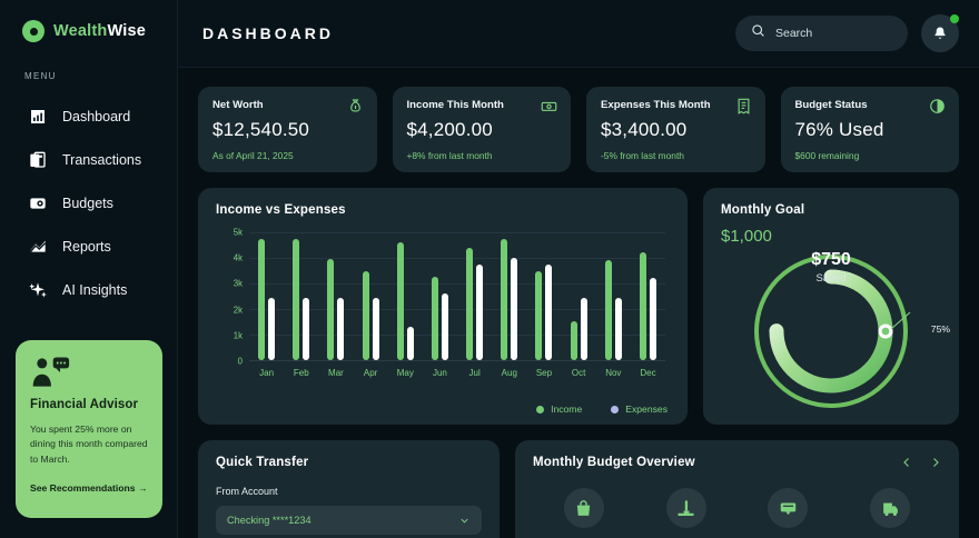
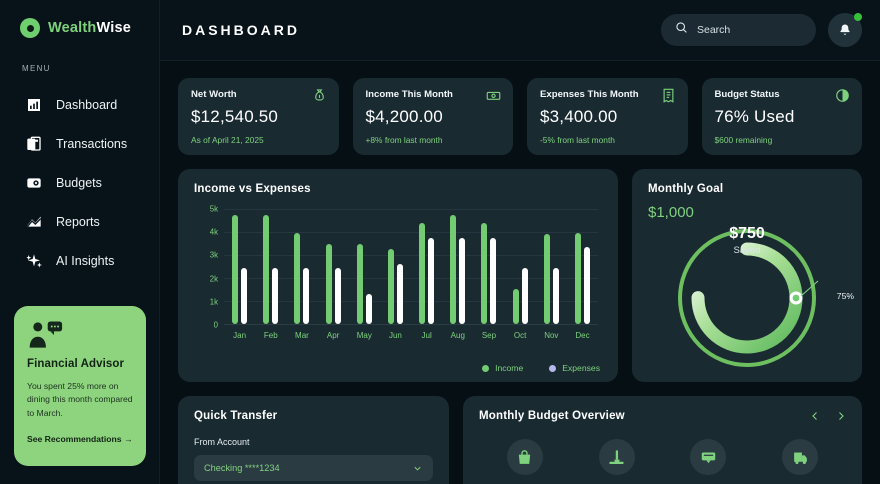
Income/May: 4.6k -> 3.5k
Expenses/Aug: 4.0k -> 3.7k
Income/Sep: 3.5k -> 4.4k
Income/Dec: 4.2k -> 4.0k
Expenses/Dec: 3.2k -> 3.4k
